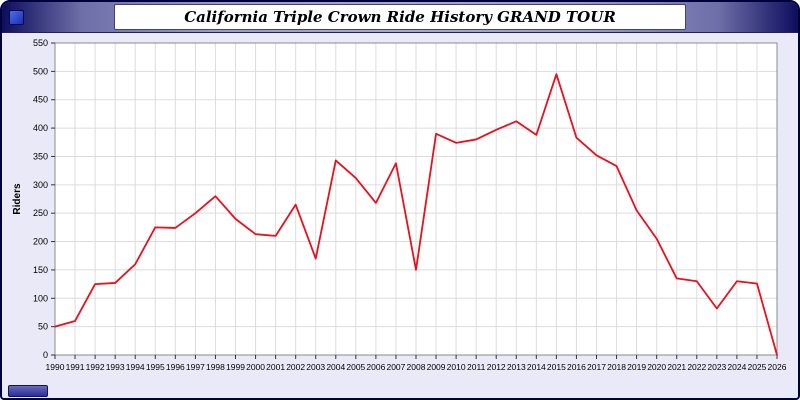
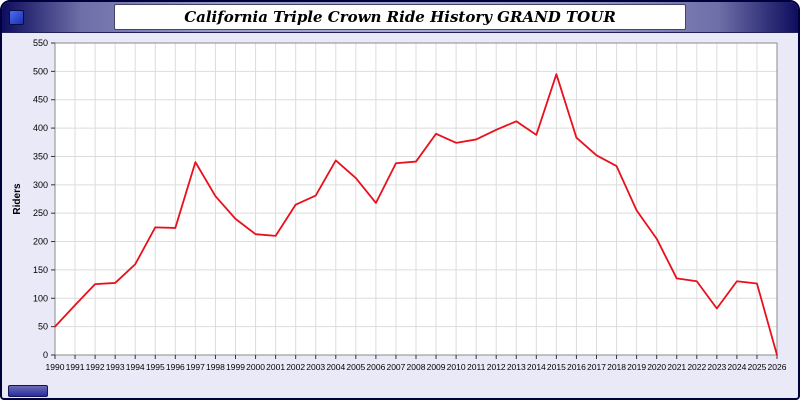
1991: 60 -> 90
1997: 250 -> 340
2003: 170 -> 280
2008: 150 -> 340
